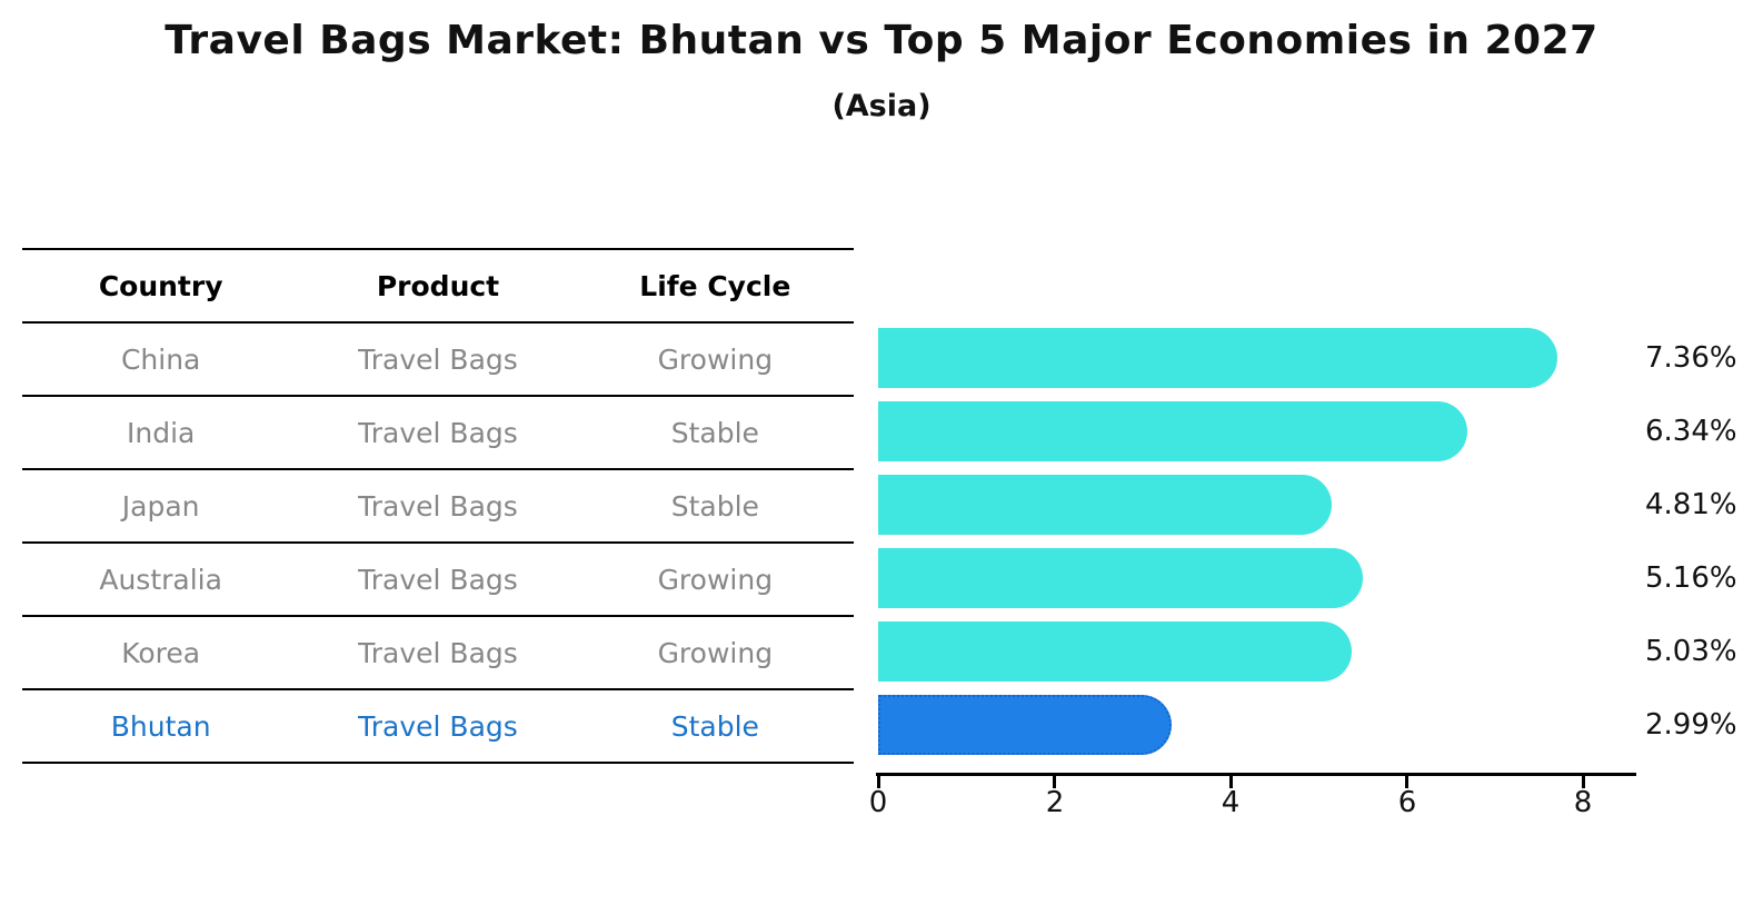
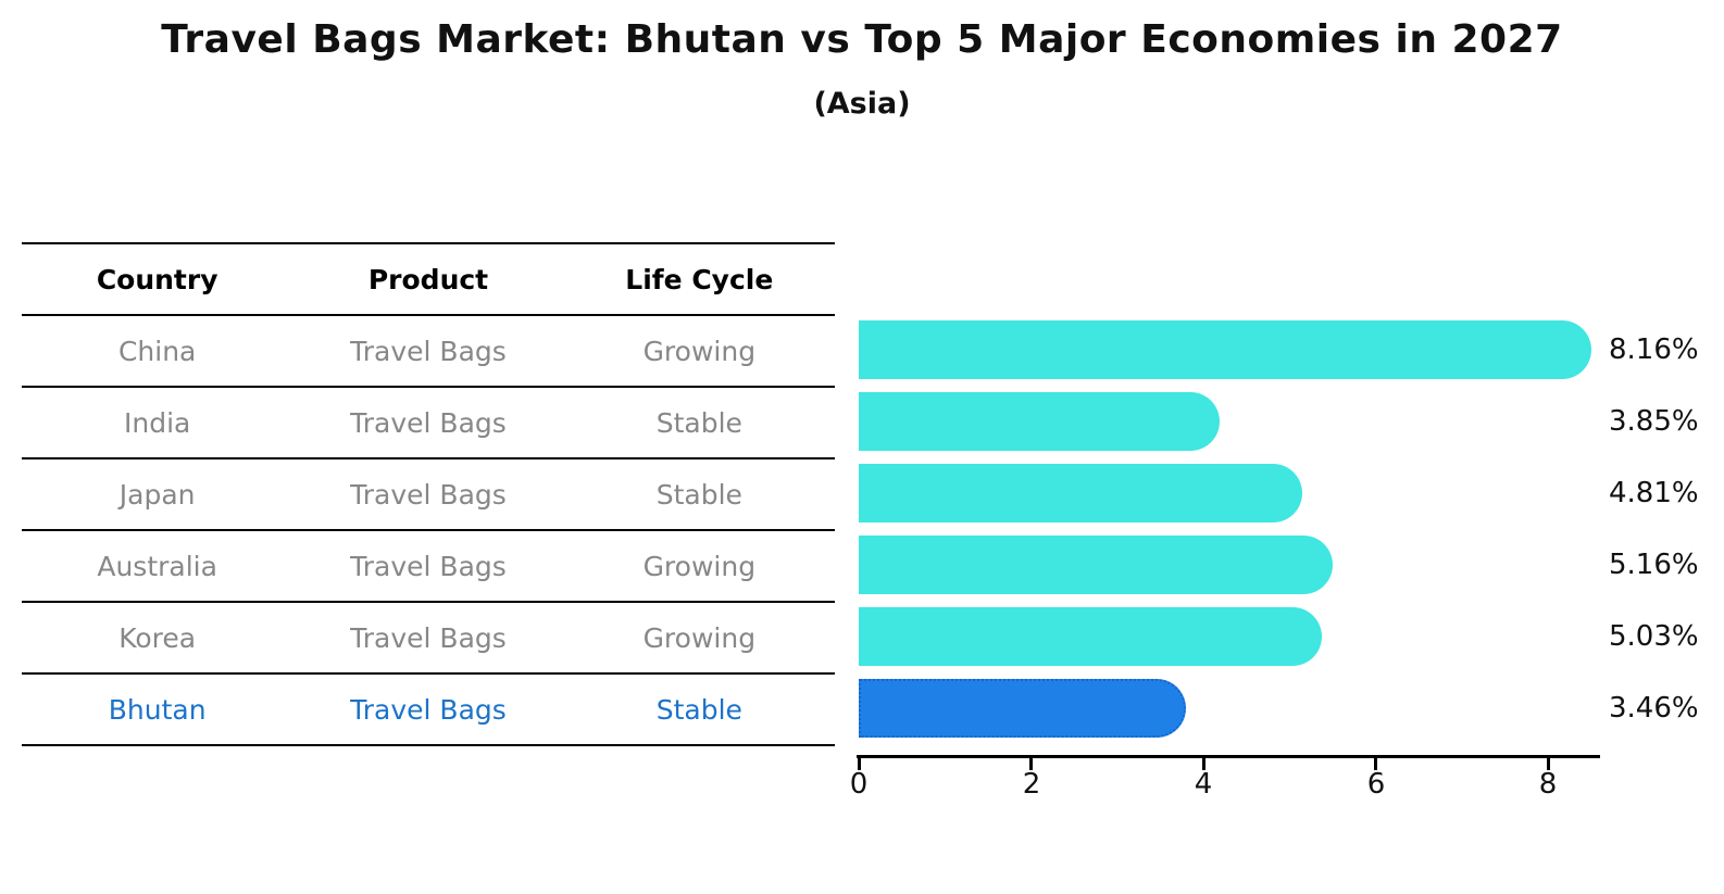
China: 7.36% -> 8.16%
India: 6.34% -> 3.85%
Bhutan: 2.99% -> 3.46%
